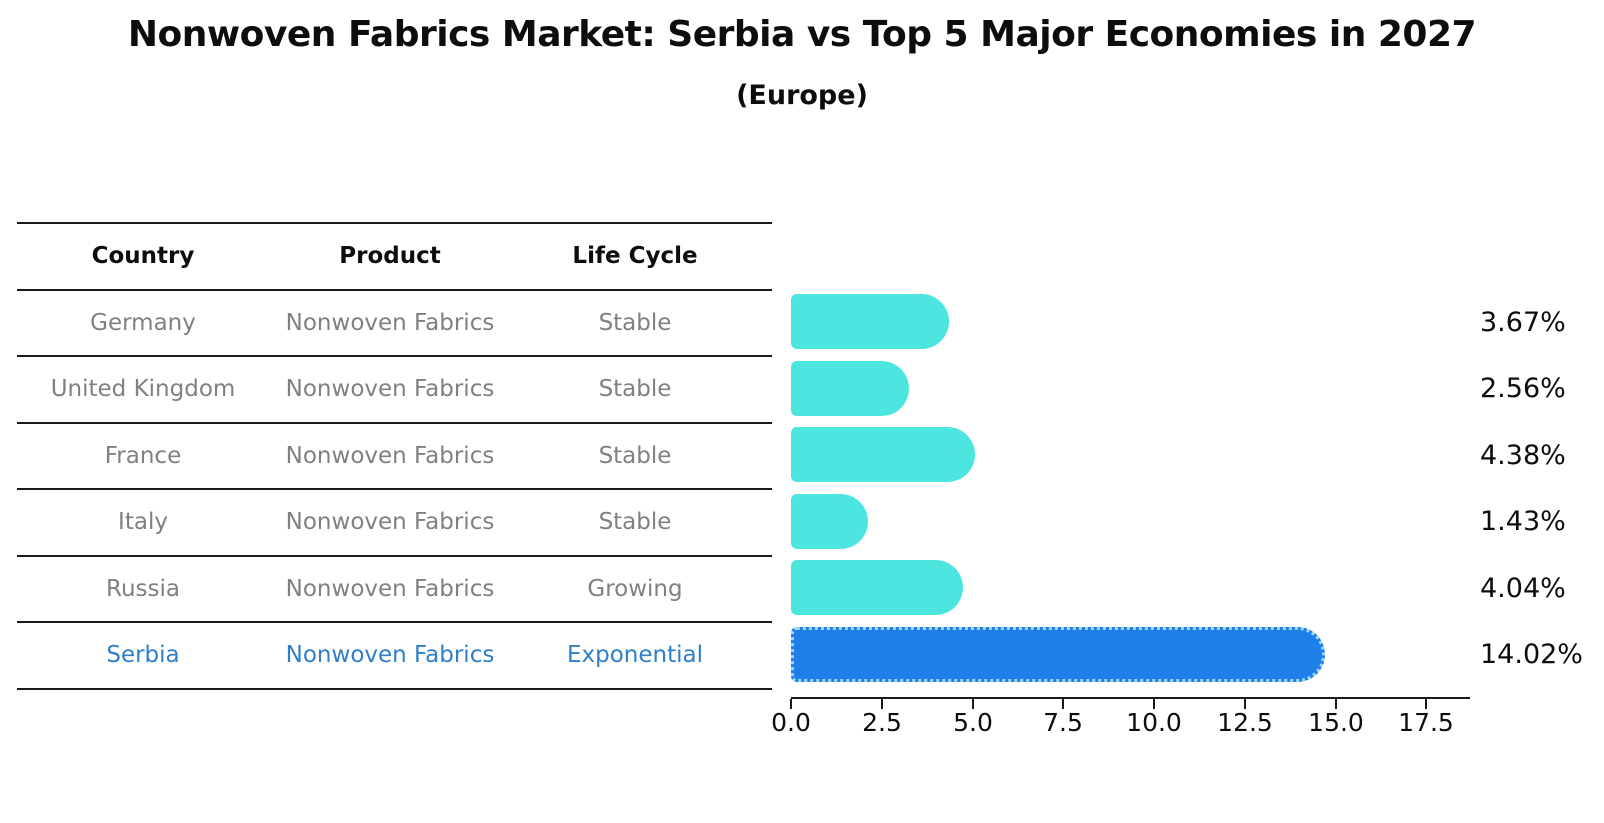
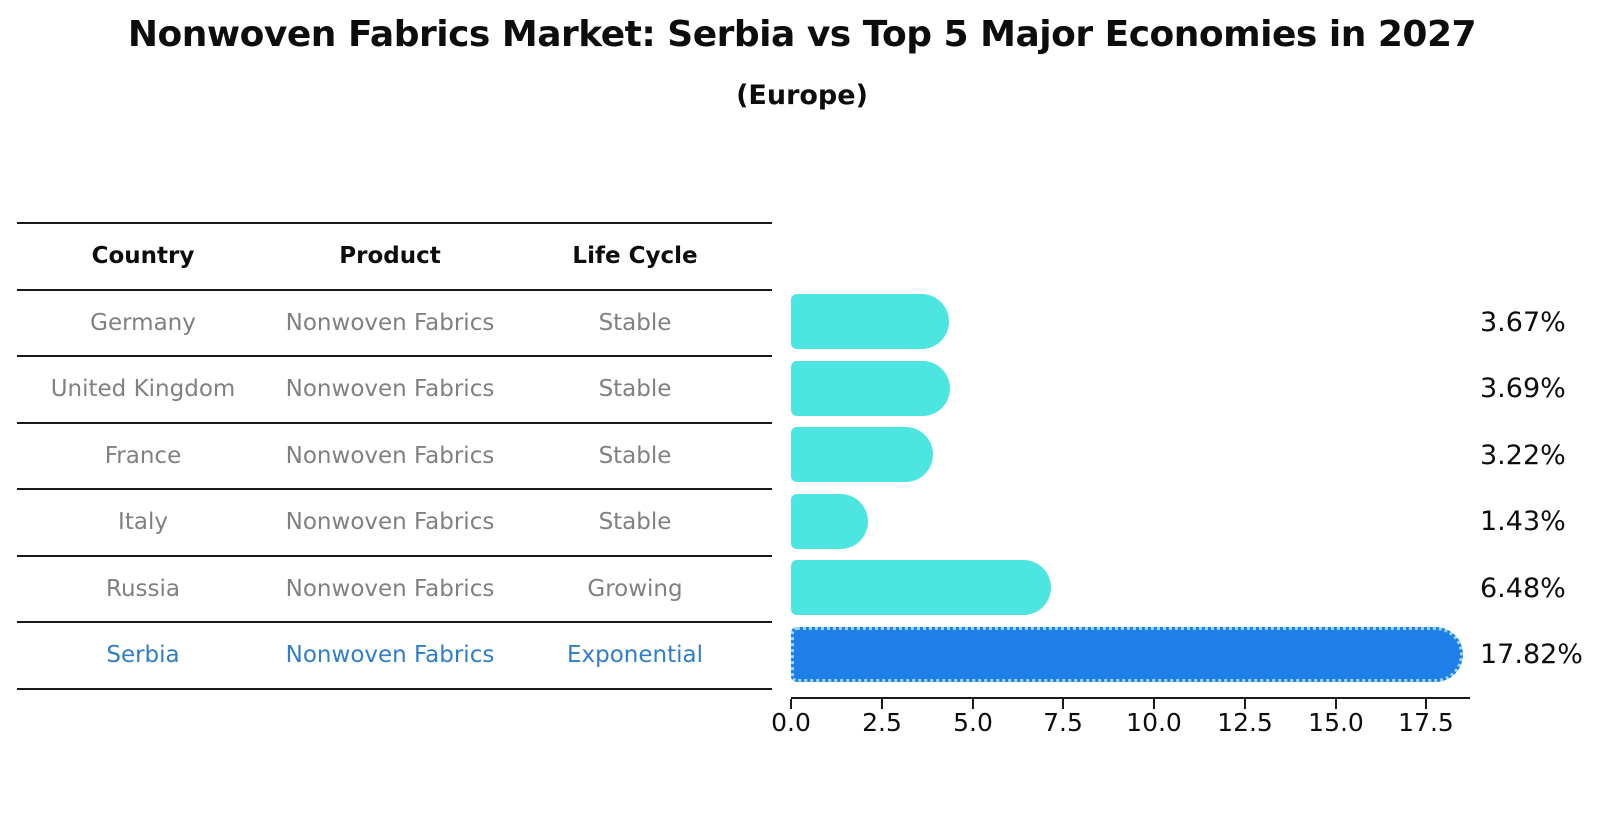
United Kingdom: 2.56% -> 3.69%
France: 4.38% -> 3.22%
Russia: 4.04% -> 6.48%
Serbia: 14.02% -> 17.82%
